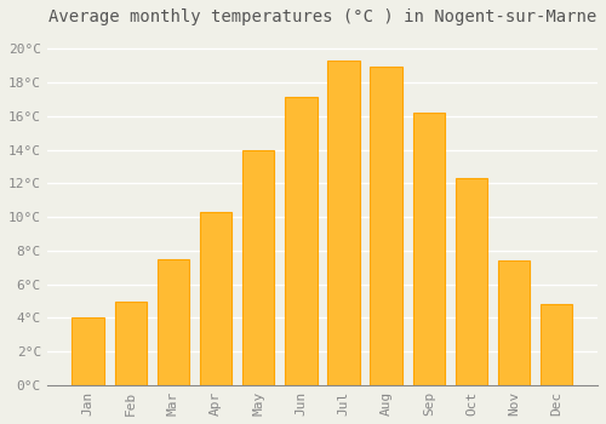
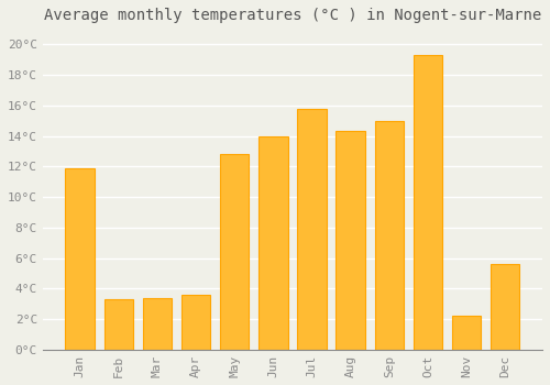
Jan: 4.0°C -> 11.9°C
Feb: 5.0°C -> 3.3°C
Mar: 7.5°C -> 3.4°C
Apr: 10.3°C -> 3.6°C
May: 14.0°C -> 12.8°C
Jun: 17.1°C -> 14.0°C
Jul: 19.3°C -> 15.8°C
Aug: 18.9°C -> 14.3°C
Sep: 16.2°C -> 15.0°C
Oct: 12.3°C -> 19.3°C
Nov: 7.4°C -> 2.2°C
Dec: 4.8°C -> 5.6°C
